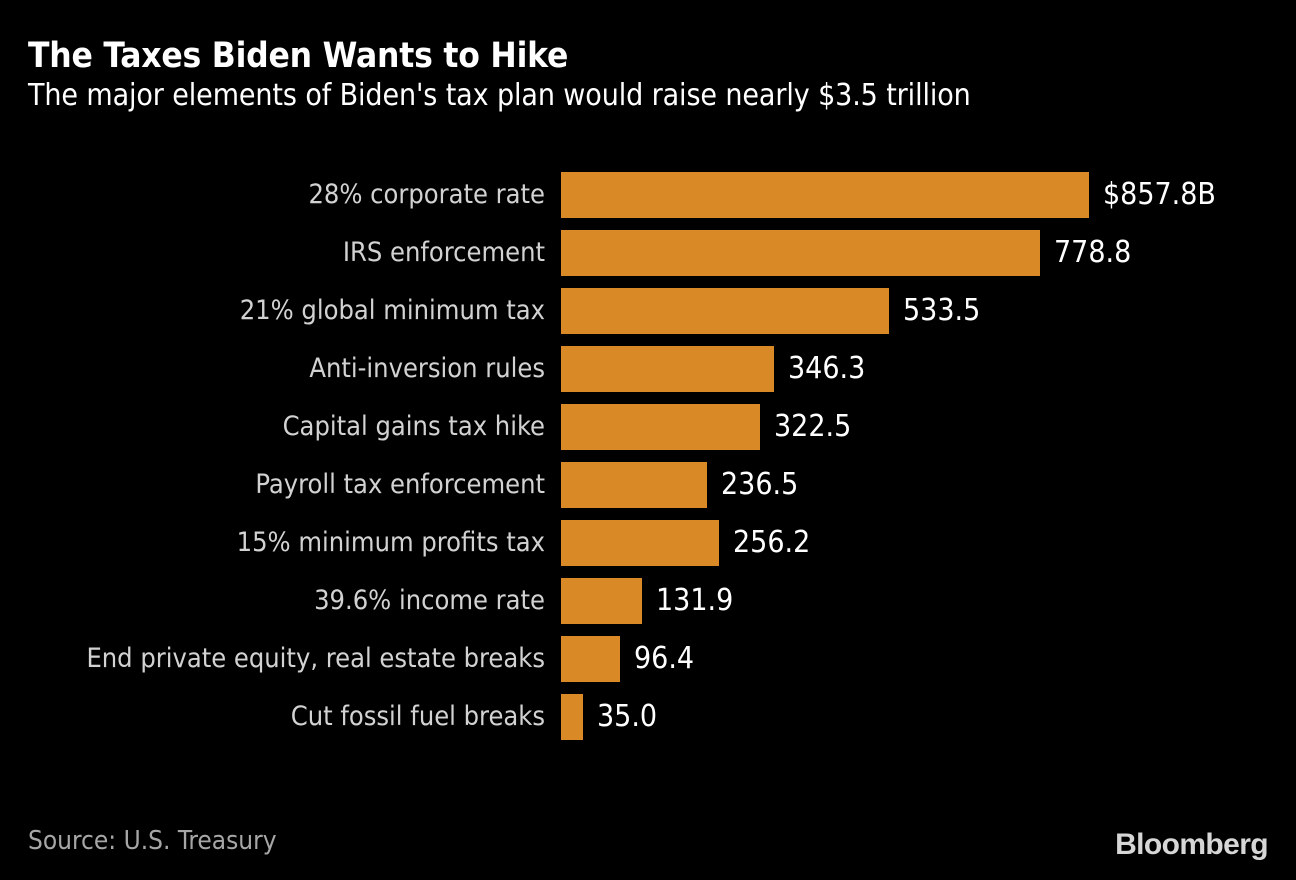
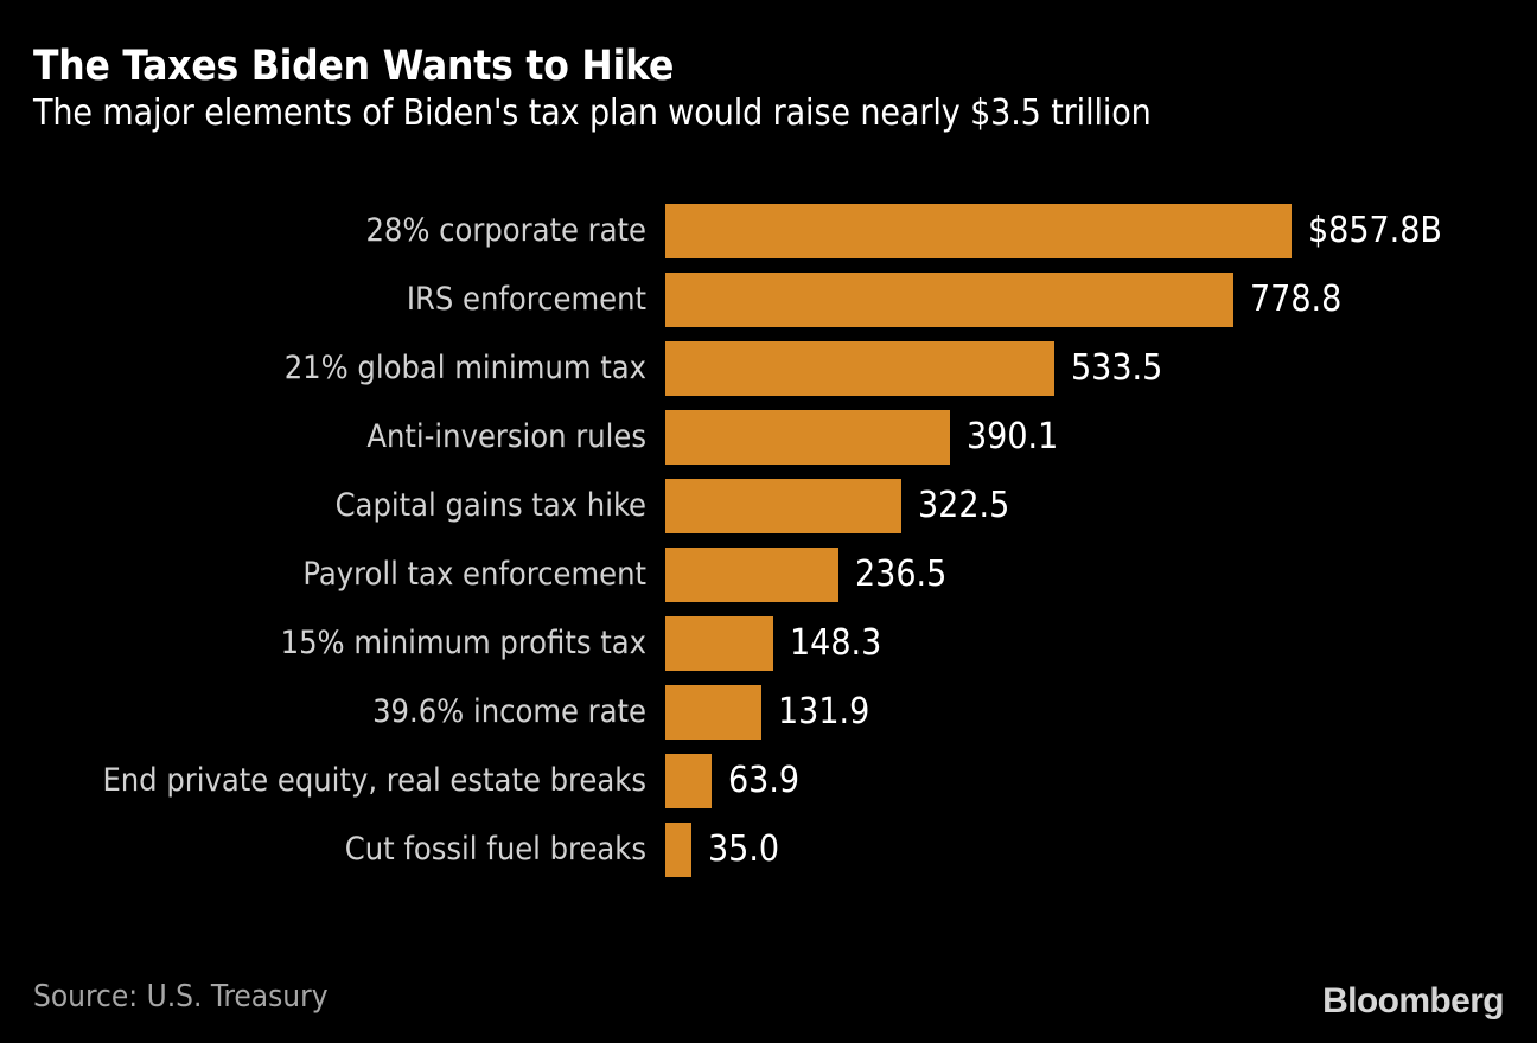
Anti-inversion rules: 346.3 -> 390.1
15% minimum profits tax: 256.2 -> 148.3
End private equity, real estate breaks: 96.4 -> 63.9
